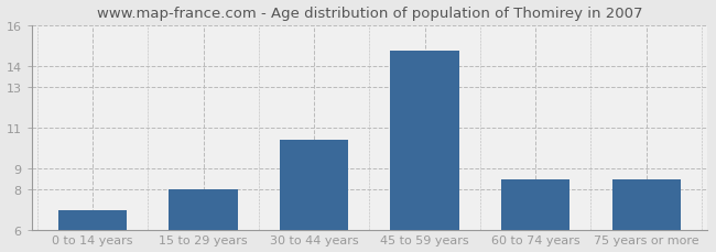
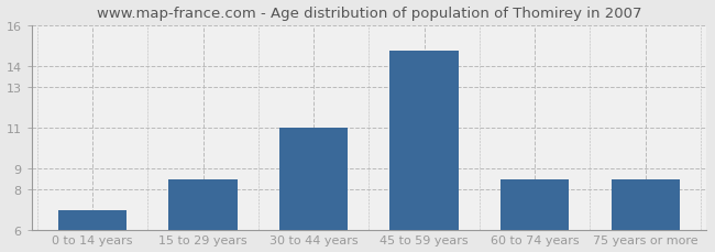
15 to 29 years: 8.0 -> 8.5
30 to 44 years: 10.4 -> 11.0
